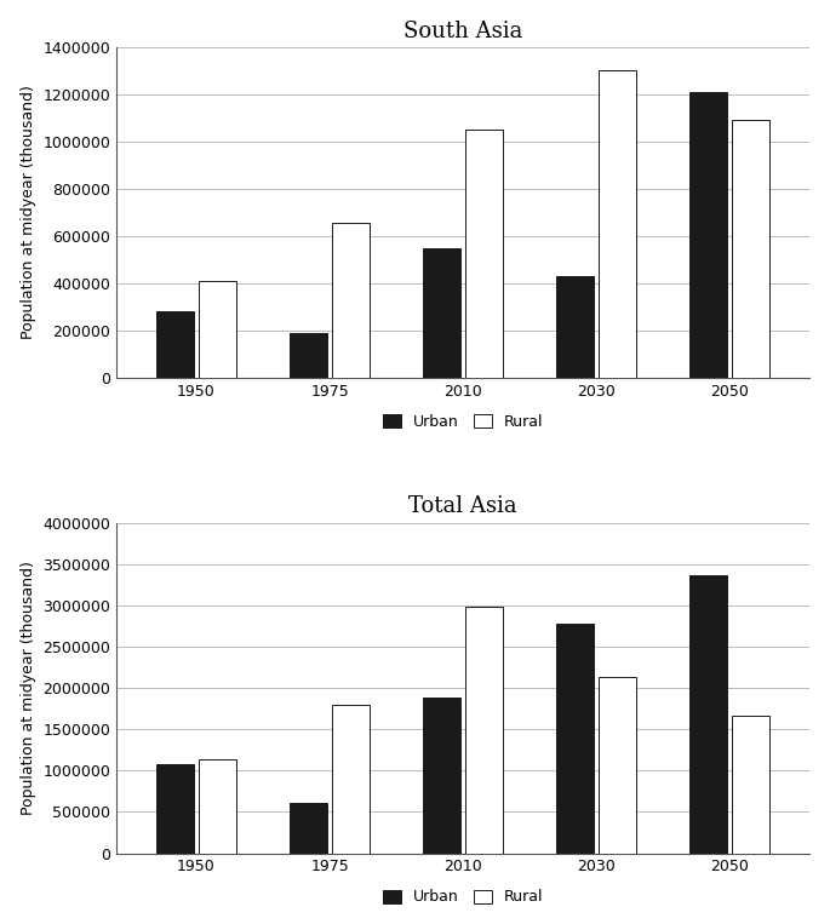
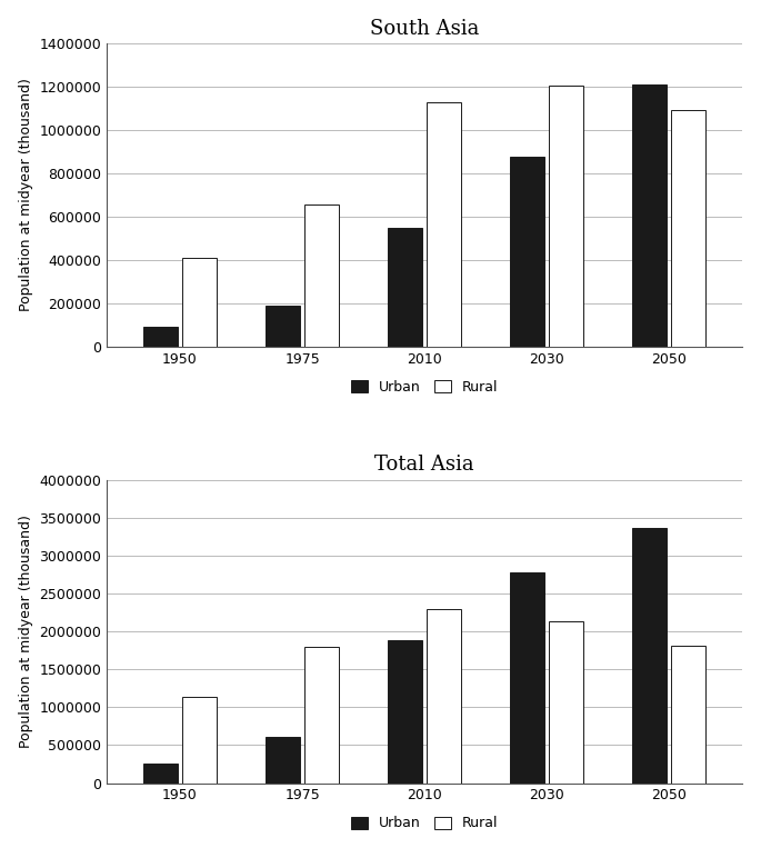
South Asia/Urban/1950: 280000 -> 90000
South Asia/Rural/2010: 1050000 -> 1130000
South Asia/Urban/2030: 430000 -> 880000
South Asia/Rural/2030: 1300000 -> 1200000
Total Asia/Urban/1950: 1080000 -> 260000
Total Asia/Rural/2010: 2980000 -> 2300000
Total Asia/Rural/2050: 1660000 -> 1810000
